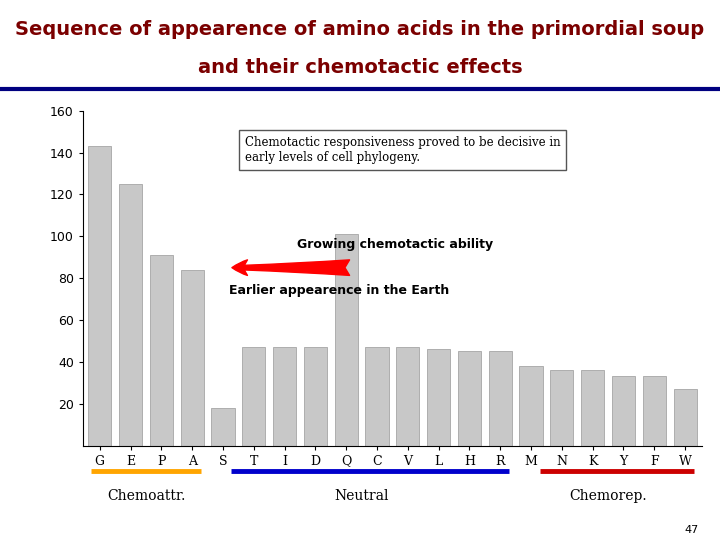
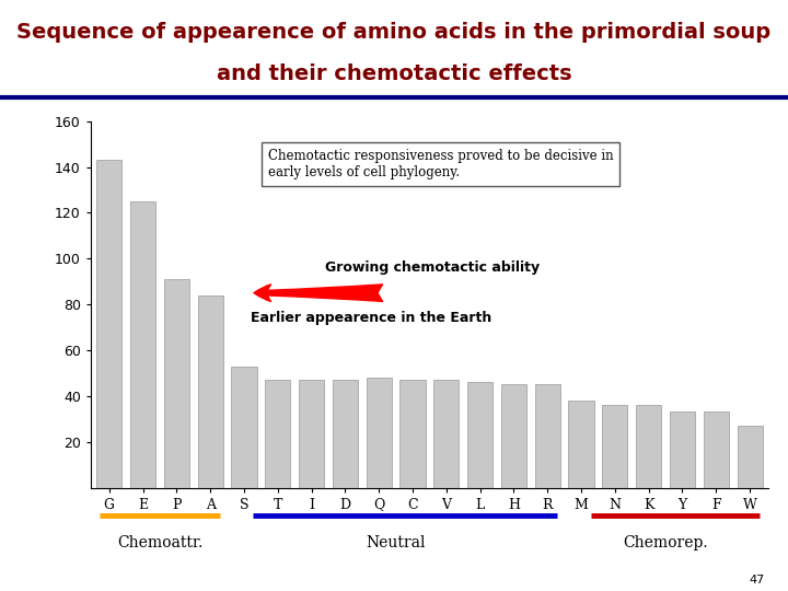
S: 18 -> 53
Q: 101 -> 48
